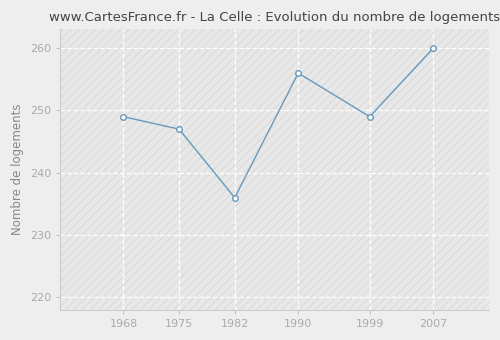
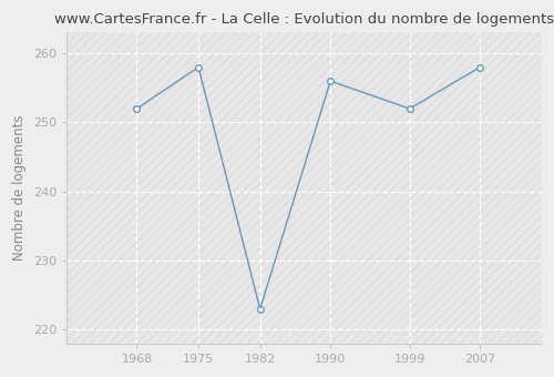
1968: 249 -> 252
1975: 247 -> 258
1982: 236 -> 223
1999: 249 -> 252
2007: 260 -> 258
